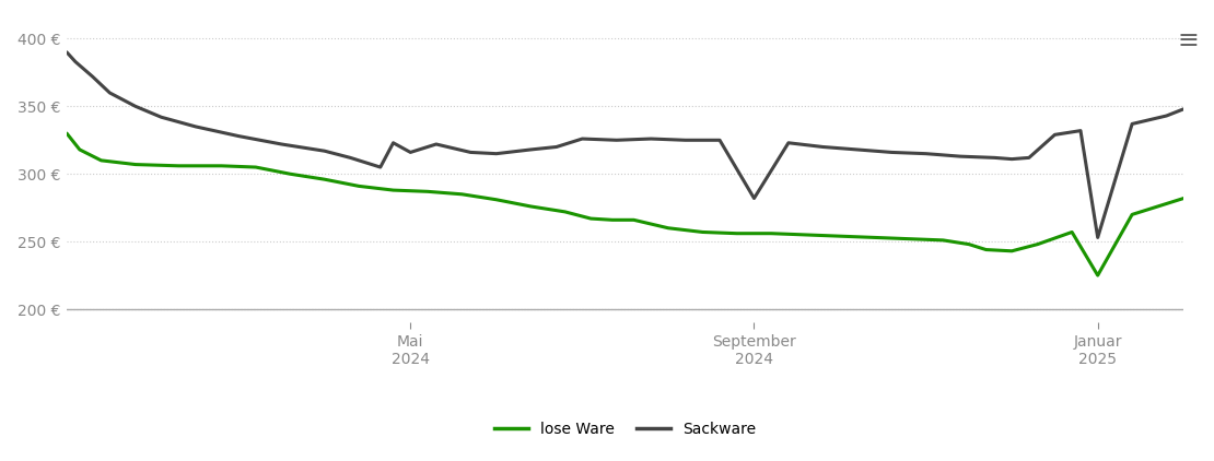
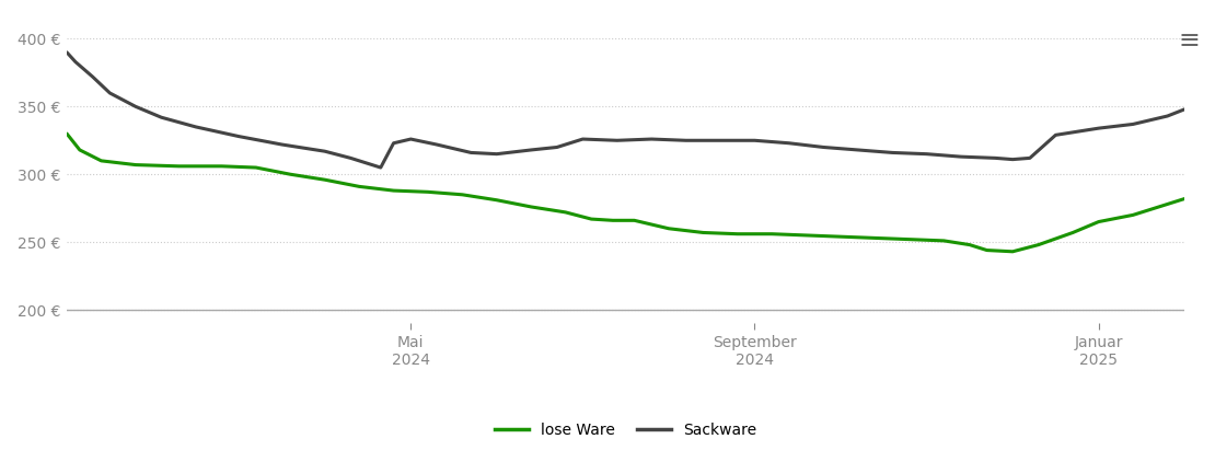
Sackware/Mai 2024: 316 € -> 326 €
Sackware/September 2024: 282 € -> 325 €
lose Ware/Januar 2025: 225 € -> 265 €
Sackware/Januar 2025: 253 € -> 334 €
